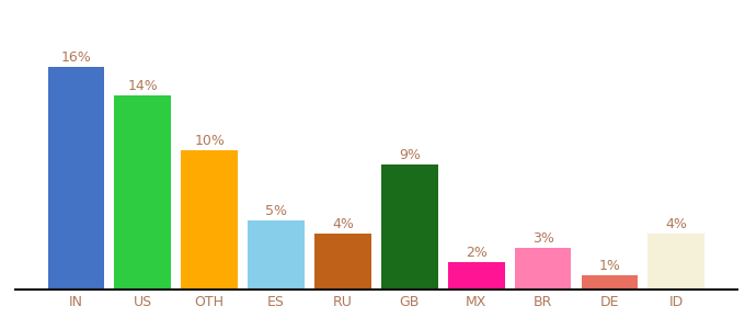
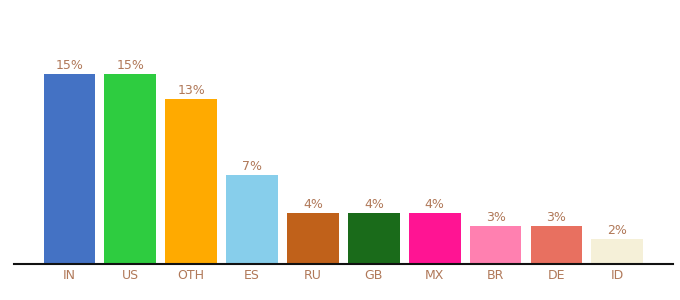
IN: 16% -> 15%
US: 14% -> 15%
OTH: 10% -> 13%
ES: 5% -> 7%
GB: 9% -> 4%
MX: 2% -> 4%
DE: 1% -> 3%
ID: 4% -> 2%
